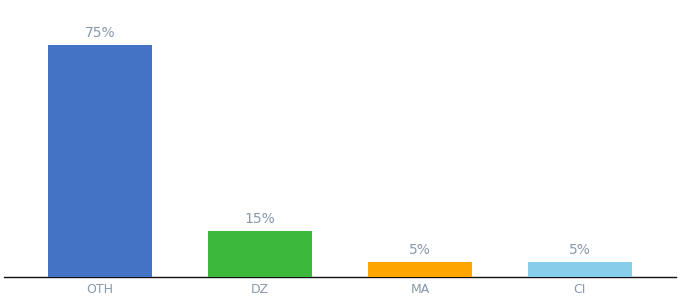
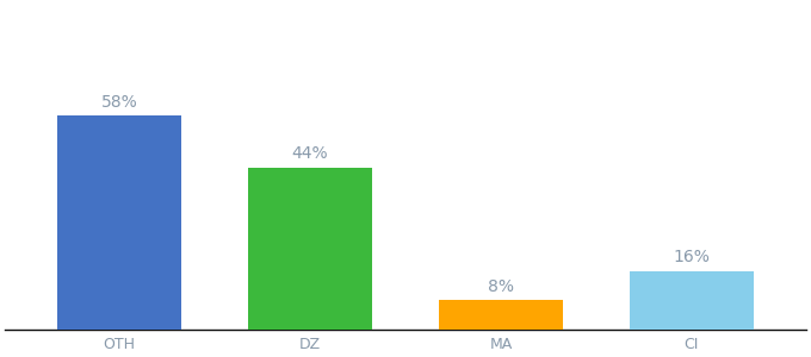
OTH: 75% -> 58%
DZ: 15% -> 44%
MA: 5% -> 8%
CI: 5% -> 16%
